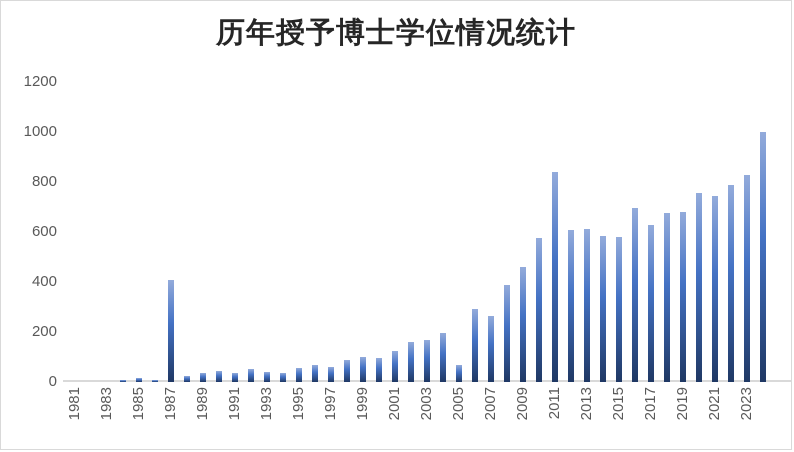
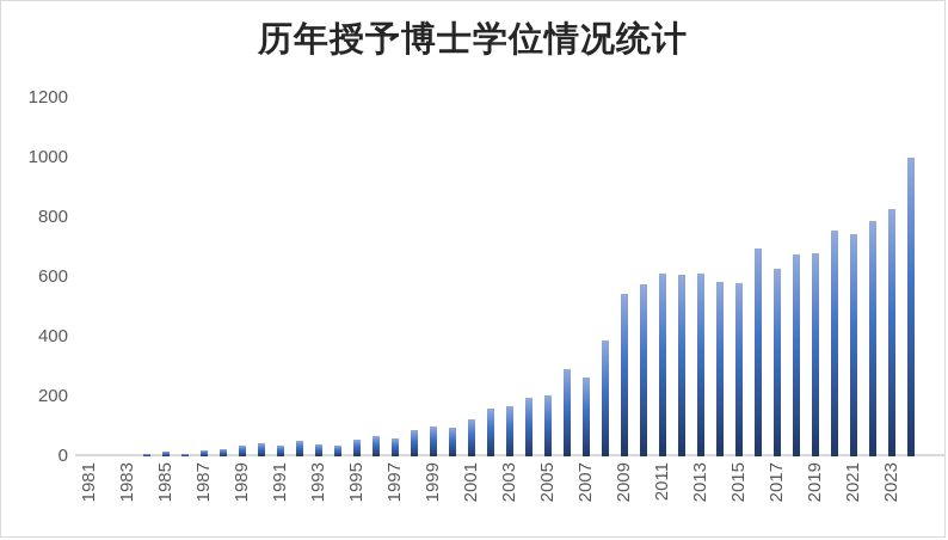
1987: 410 -> 20
2005: 70 -> 200
2009: 460 -> 540
2011: 840 -> 610
